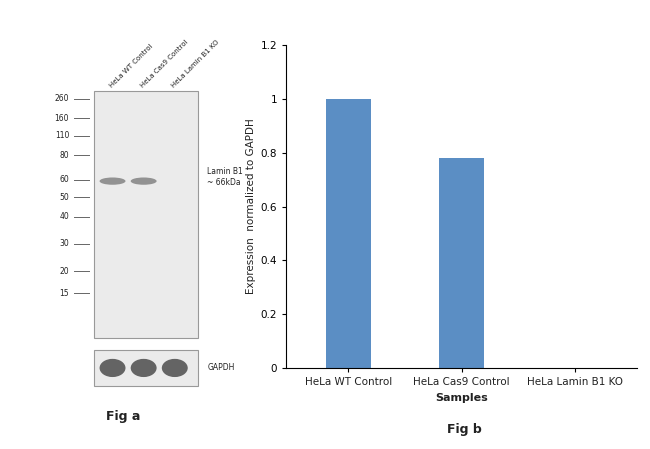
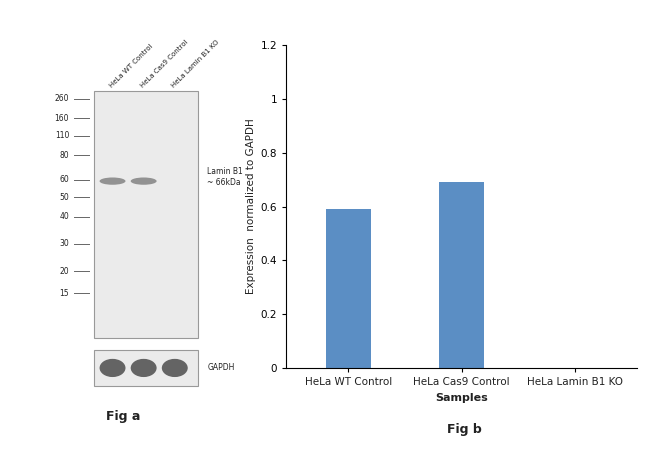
HeLa WT Control: 1.00 -> 0.59
HeLa Cas9 Control: 0.78 -> 0.69
